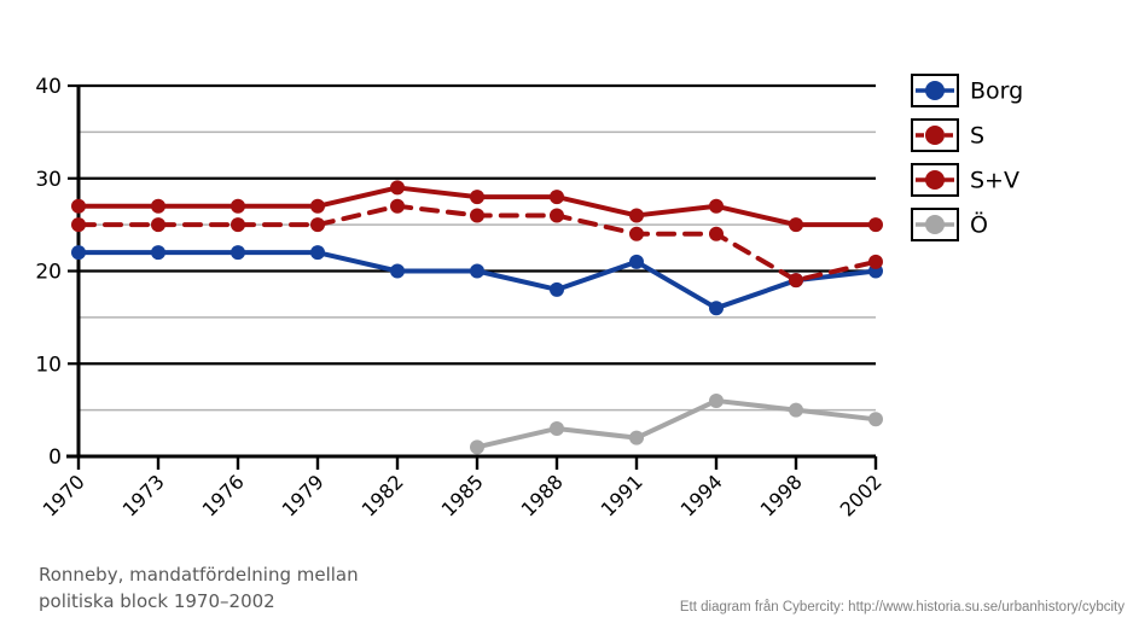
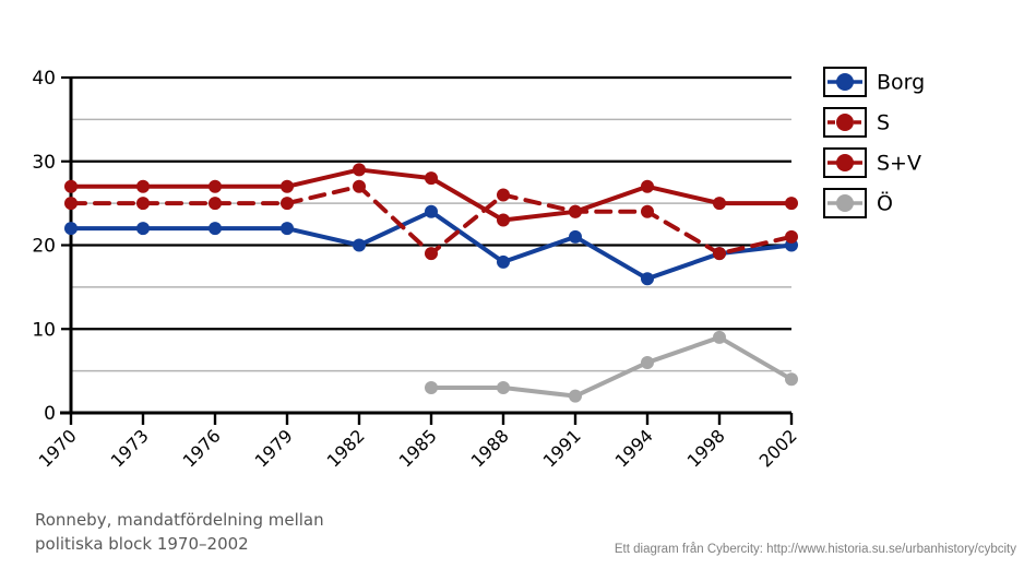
Borg/1985: 20 -> 24
S/1985: 26 -> 19
Ö/1985: 1 -> 3
S+V/1988: 28 -> 23
S+V/1991: 26 -> 24
Ö/1998: 5 -> 9
